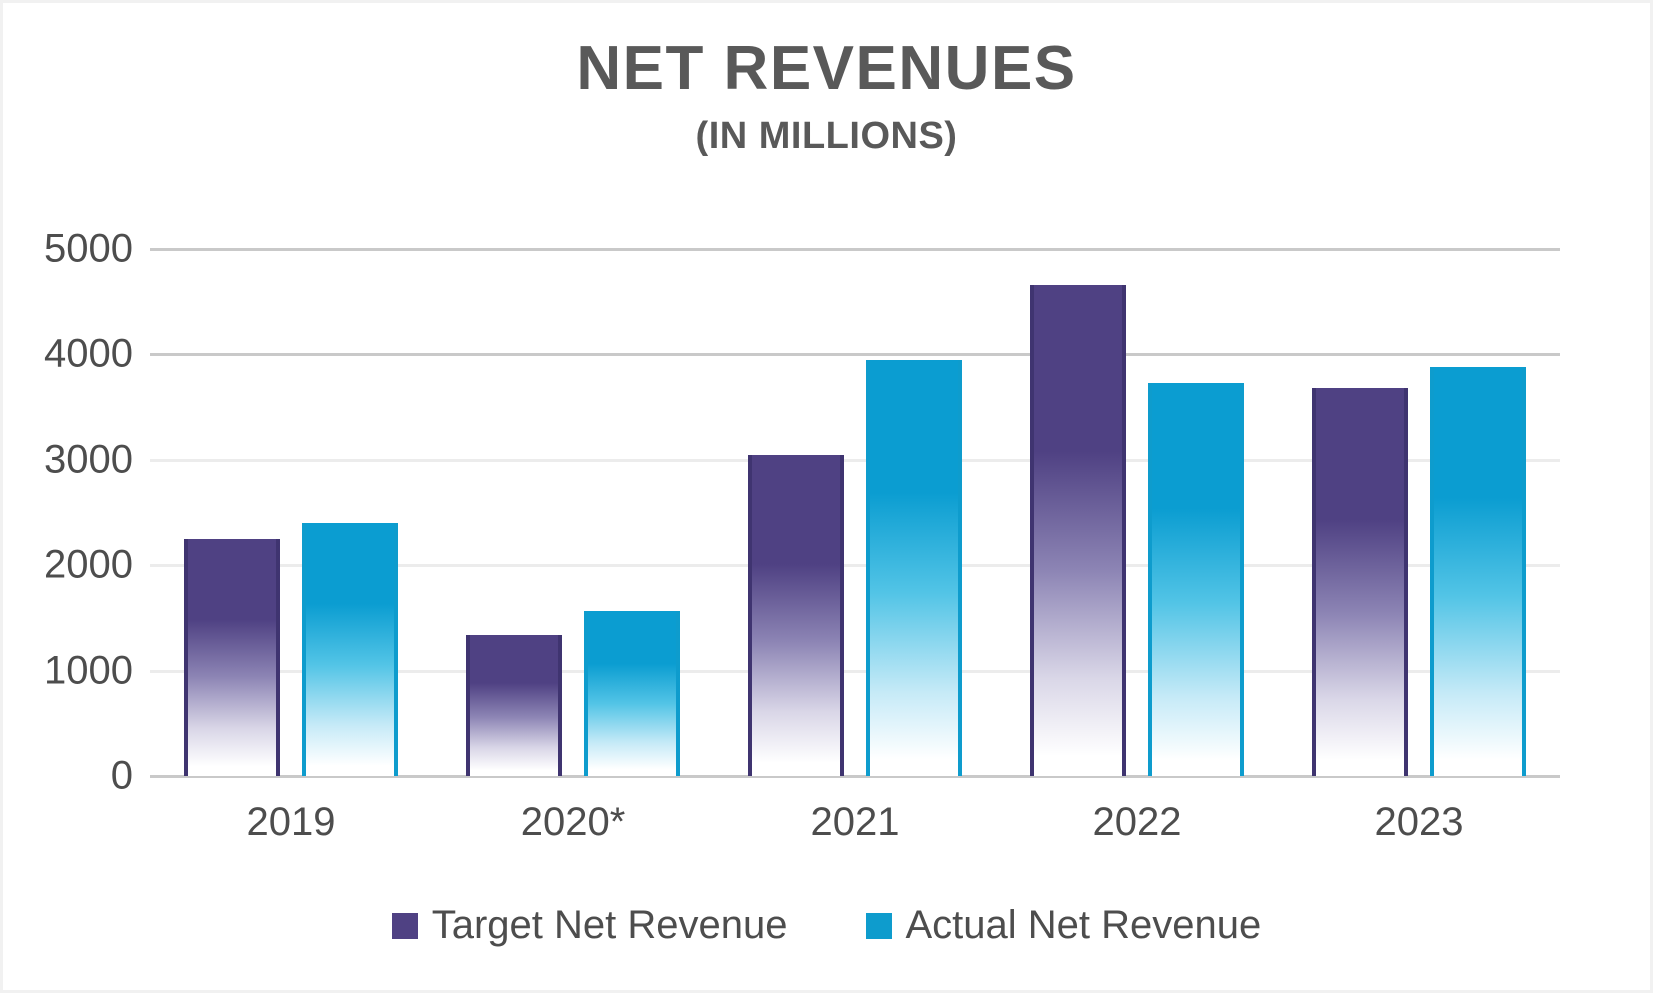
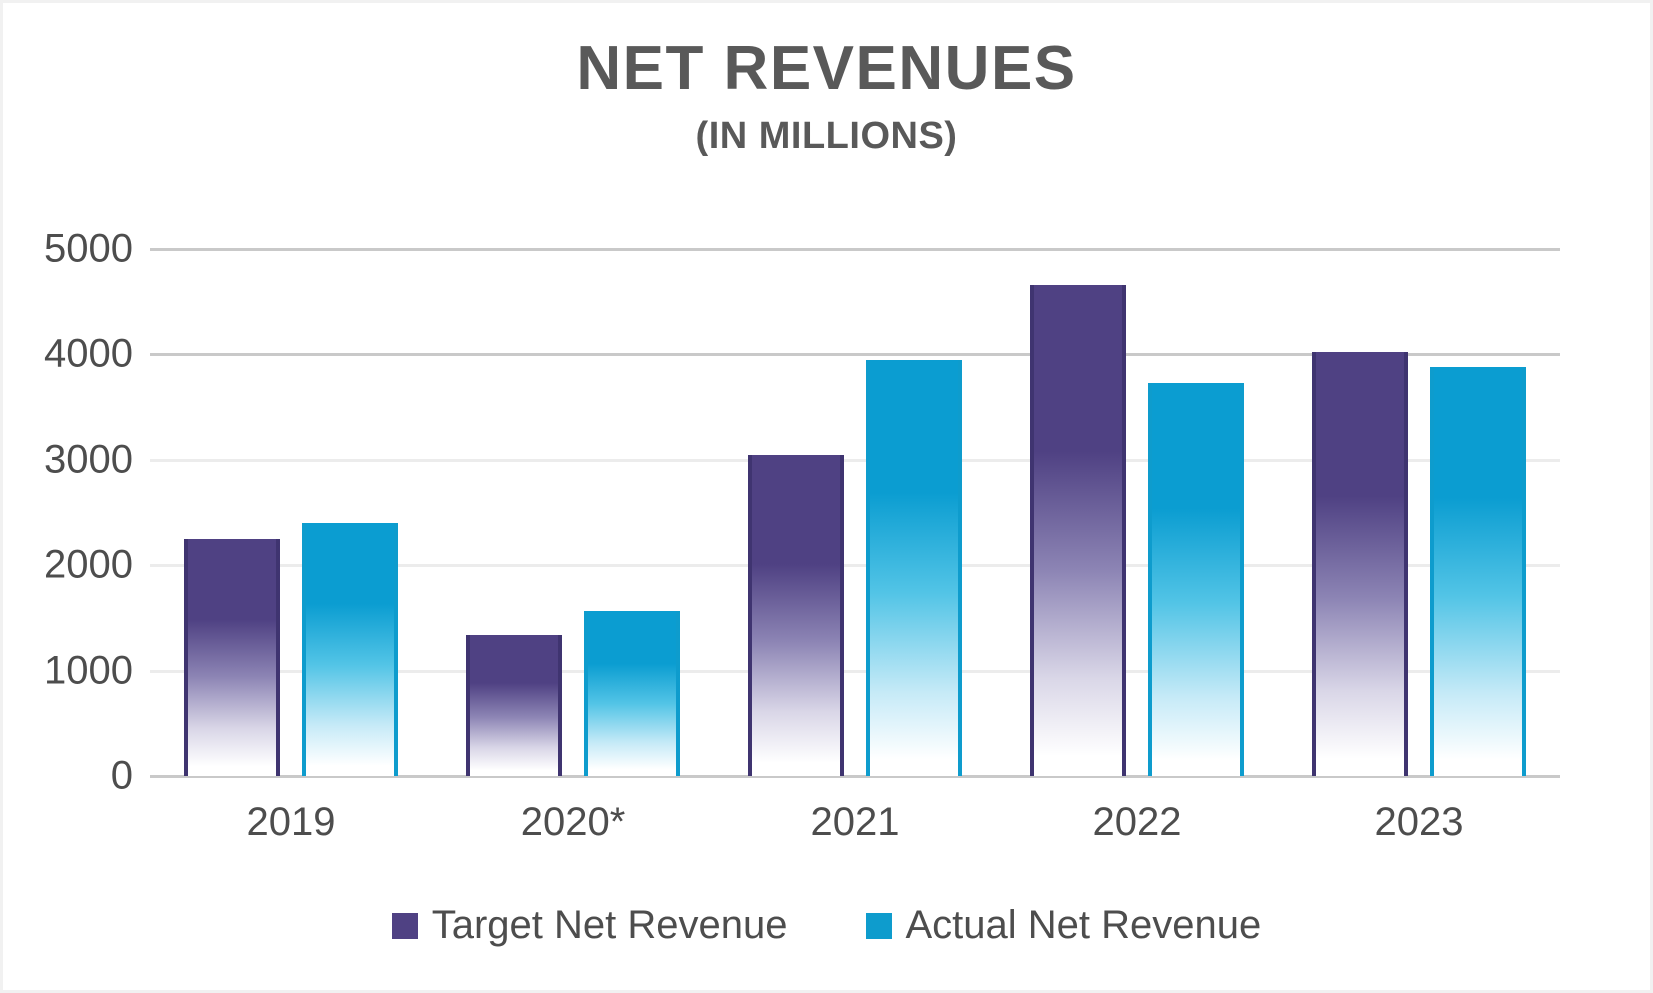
Target Net Revenue/2023: 3680 -> 4020
